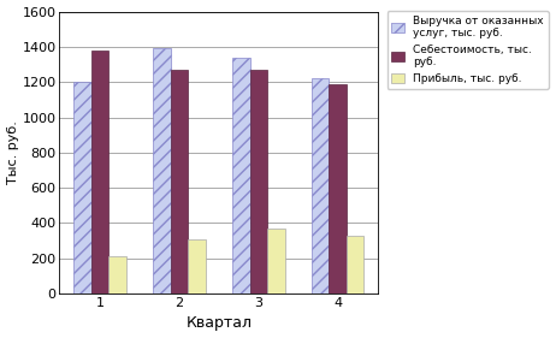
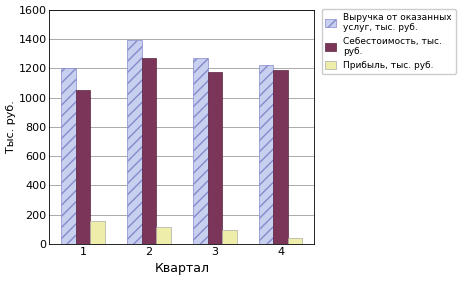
Себестоимость, тыс. руб./1: 1380 -> 1050
Прибыль, тыс. руб./1: 210 -> 160
Прибыль, тыс. руб./2: 310 -> 120
Выручка от оказанных услуг, тыс. руб./3: 1340 -> 1270
Себестоимость, тыс. руб./3: 1270 -> 1180
Прибыль, тыс. руб./3: 370 -> 100
Прибыль, тыс. руб./4: 330 -> 40
